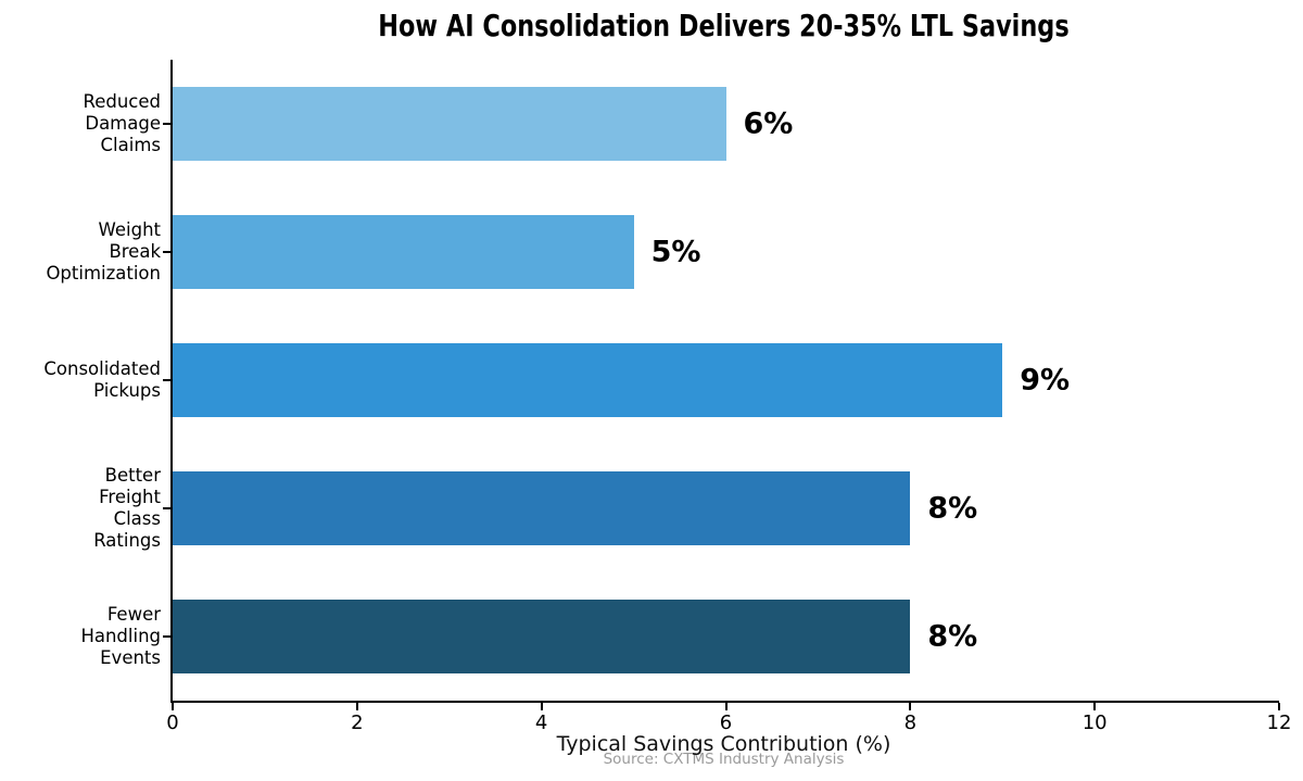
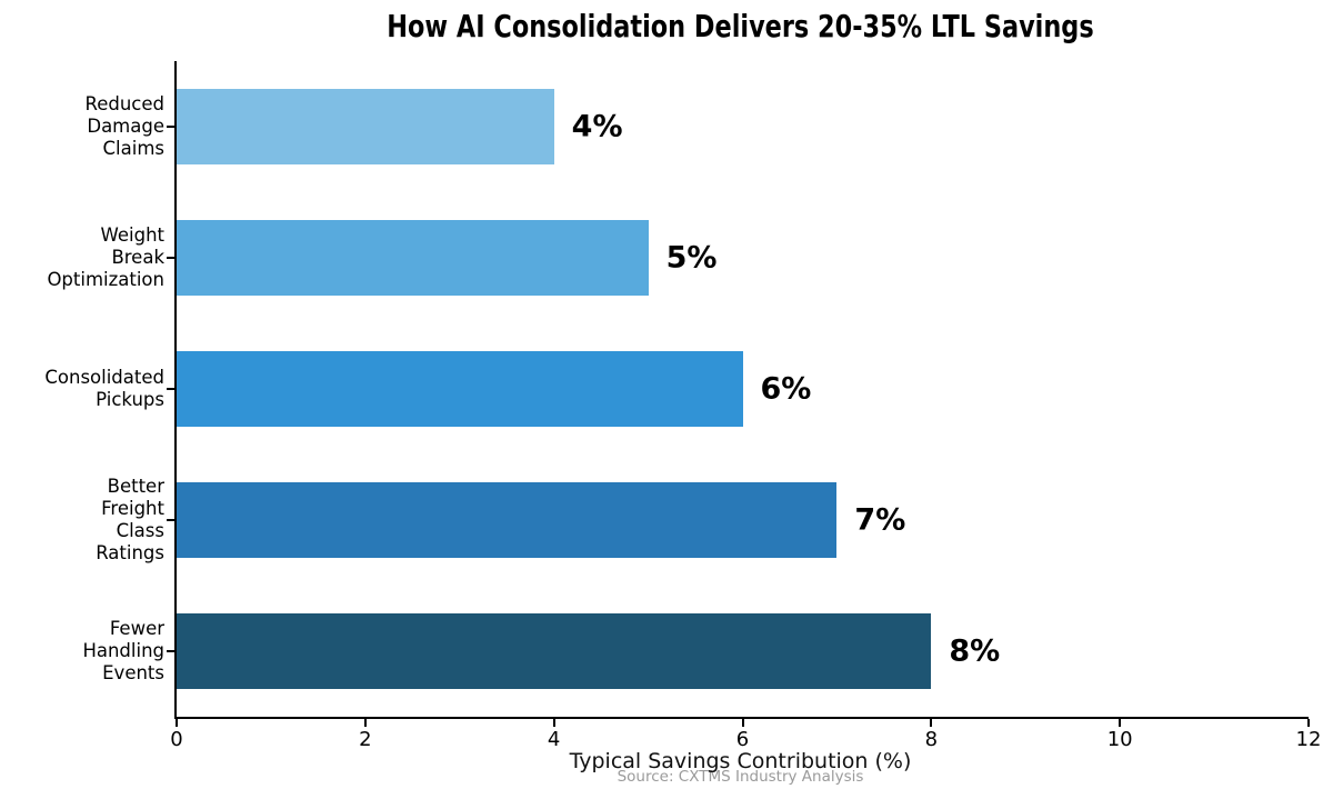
Reduced Damage Claims: 6% -> 4%
Consolidated Pickups: 9% -> 6%
Better Freight Class Ratings: 8% -> 7%
